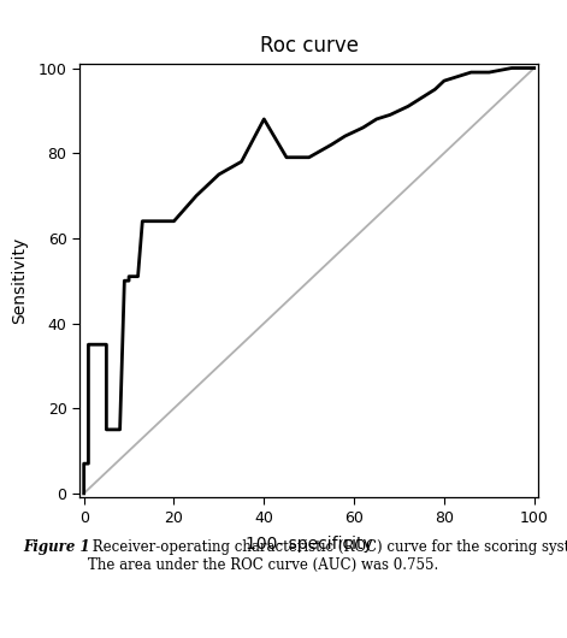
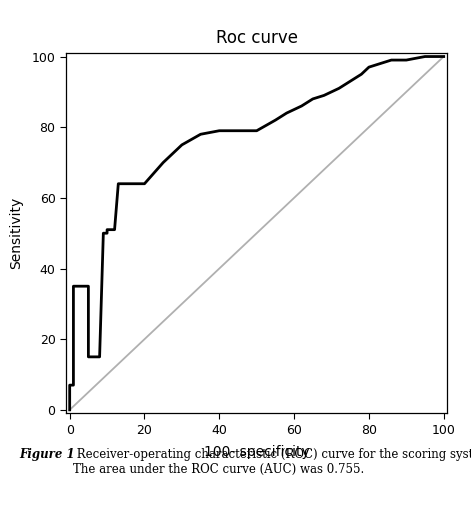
40: 88 -> 79
